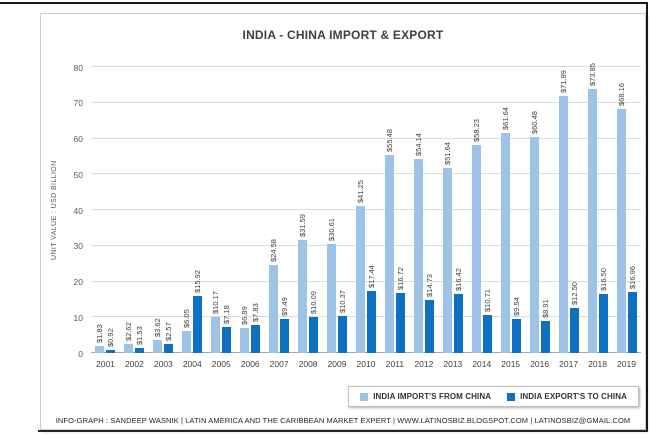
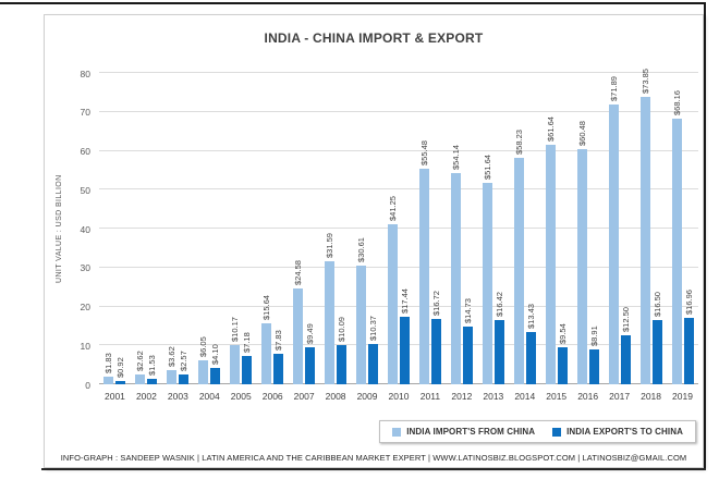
INDIA EXPORT'S TO CHINA/2004: $15.92 -> $4.10
INDIA IMPORT'S FROM CHINA/2006: $6.89 -> $15.64
INDIA EXPORT'S TO CHINA/2014: $10.71 -> $13.43
